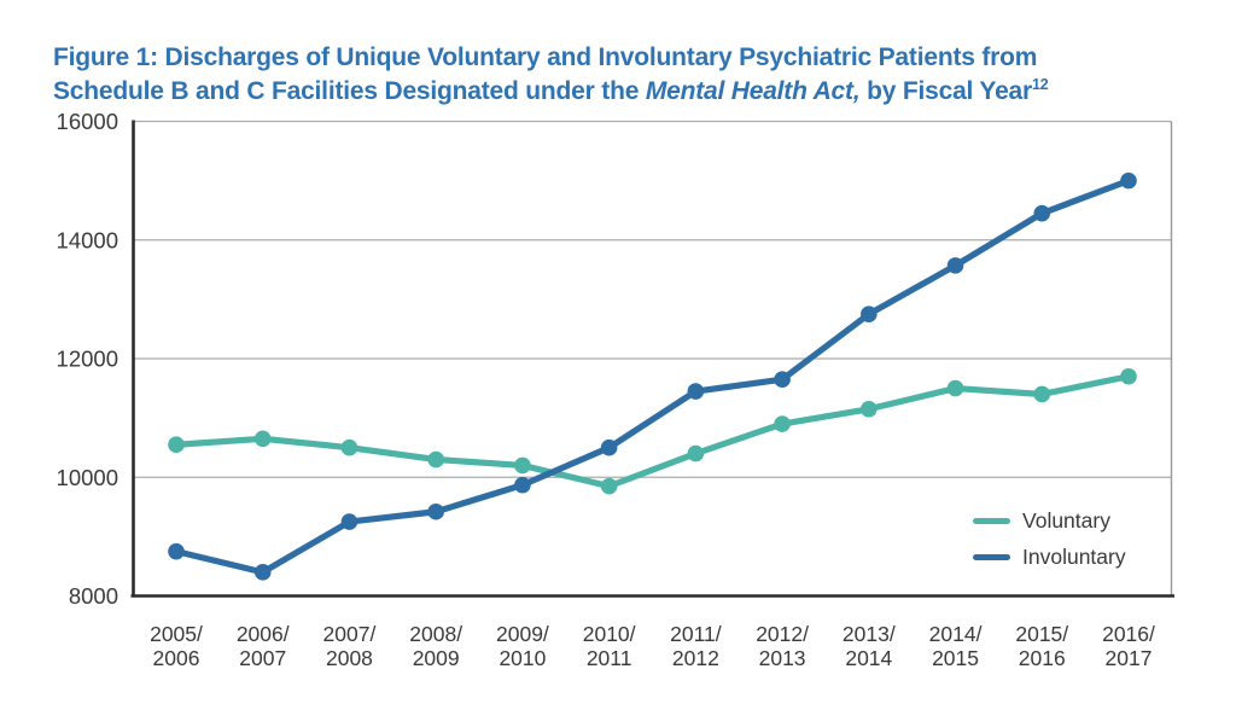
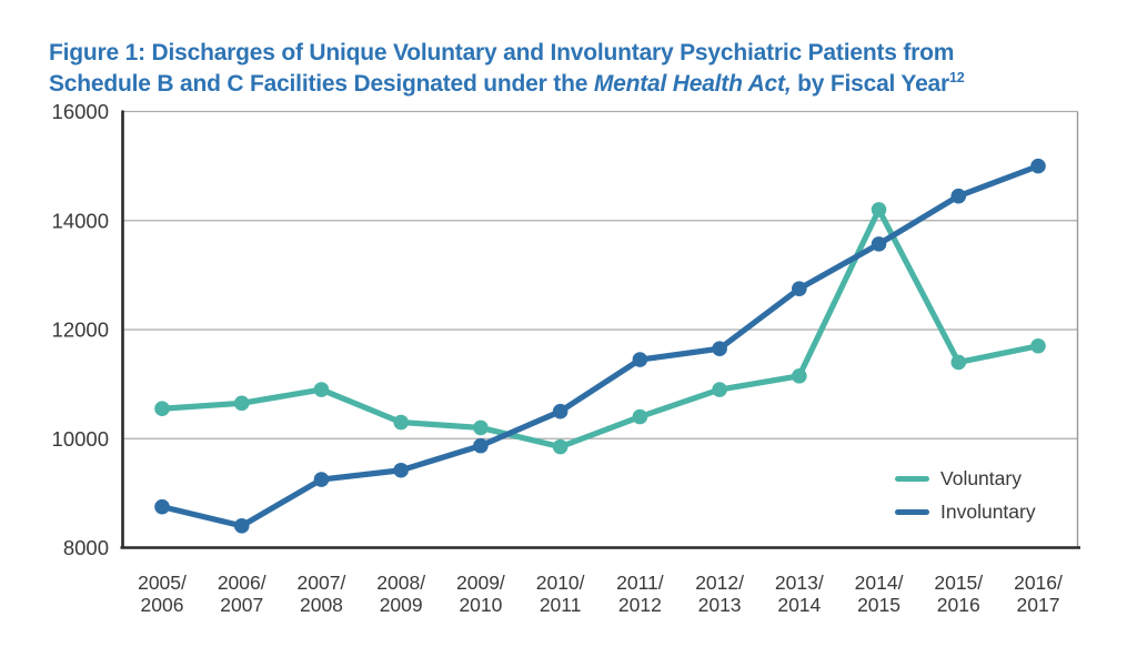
Voluntary/2007/2008: 10500 -> 10900
Voluntary/2014/2015: 11500 -> 14200
